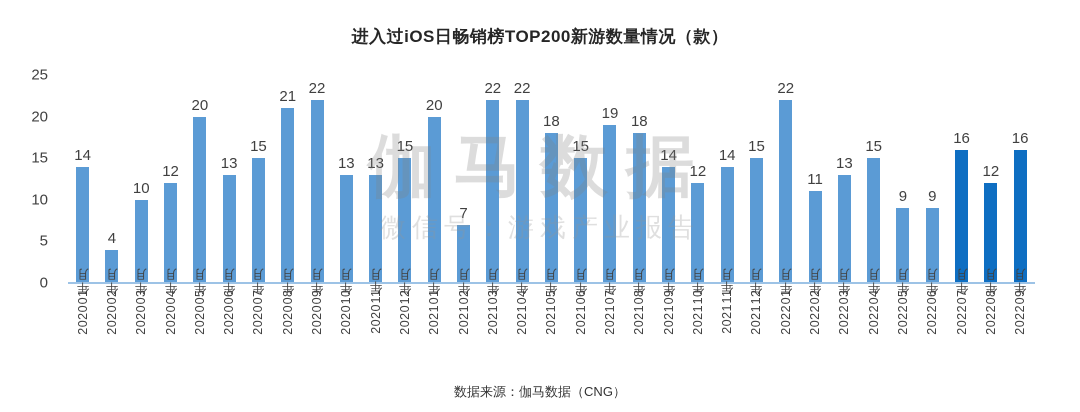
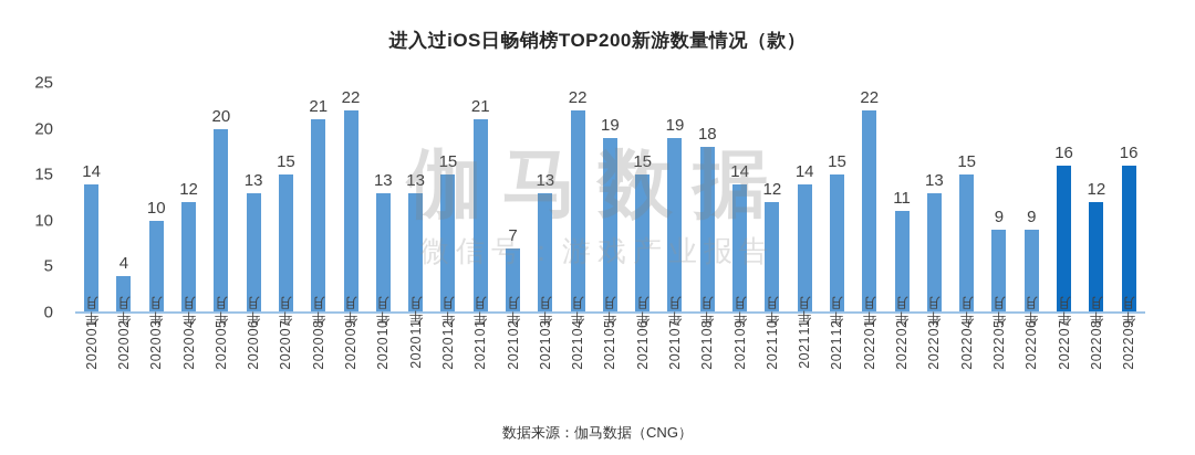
2021年01月: 20 -> 21
2021年03月: 22 -> 13
2021年05月: 18 -> 19
